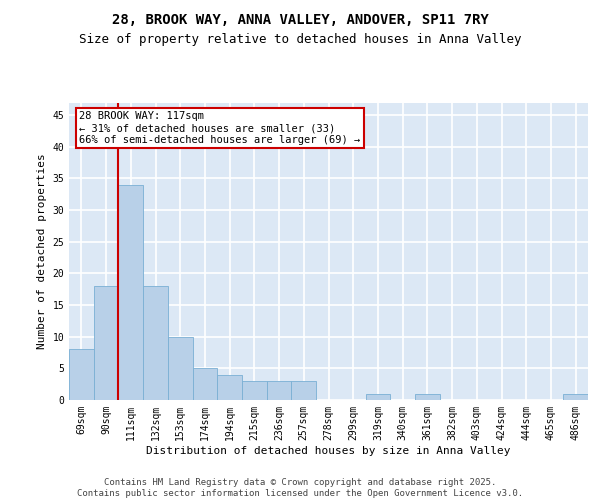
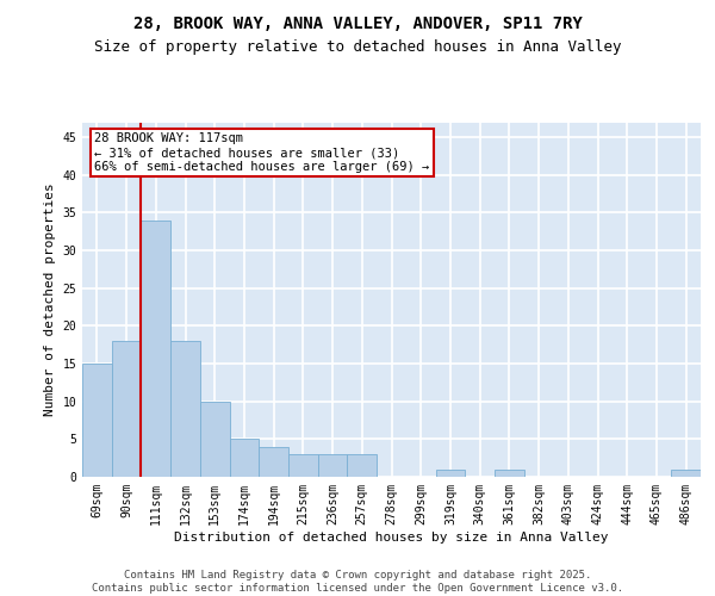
69sqm: 8 -> 15
